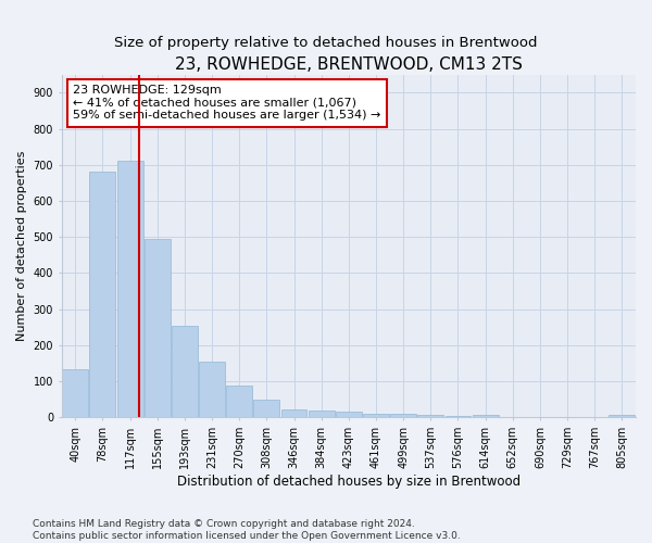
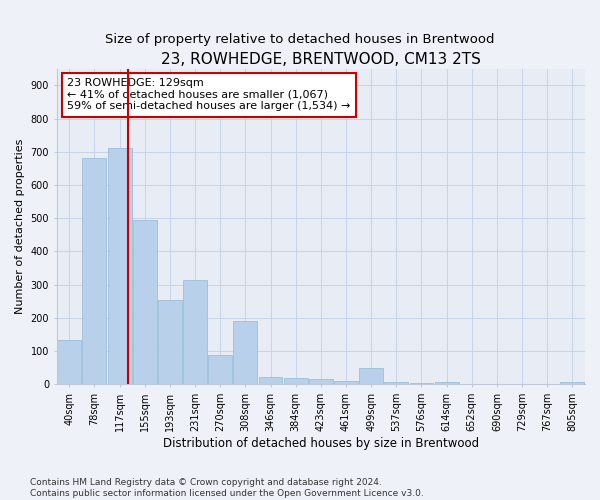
231sqm: 155 -> 315
308sqm: 50 -> 190
499sqm: 10 -> 50
